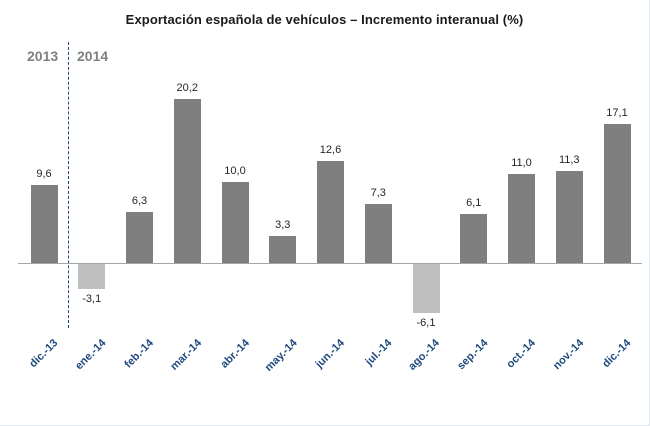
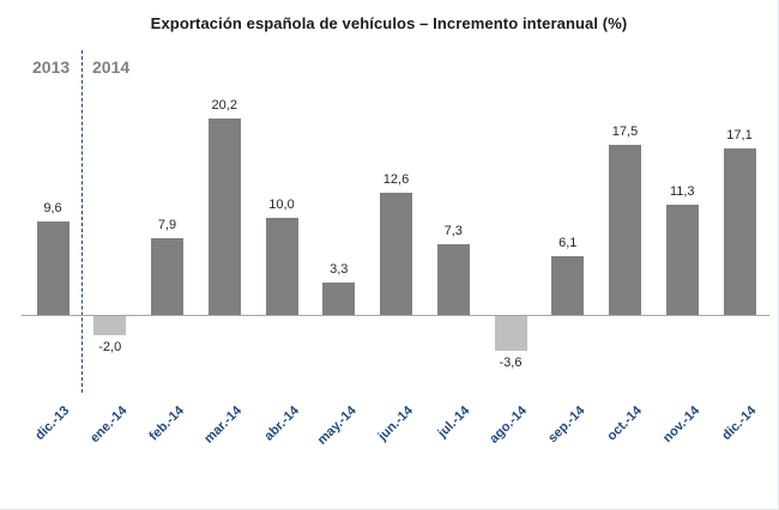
ene.-14: -3,1 -> -2,0
feb.-14: 6,3 -> 7,9
ago.-14: -6,1 -> -3,6
oct.-14: 11,0 -> 17,5
